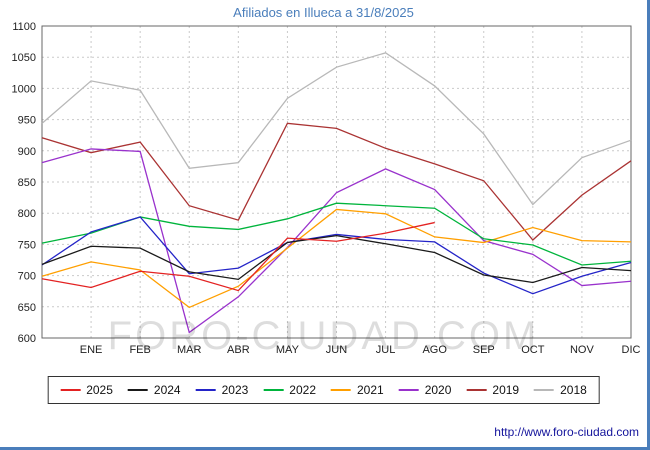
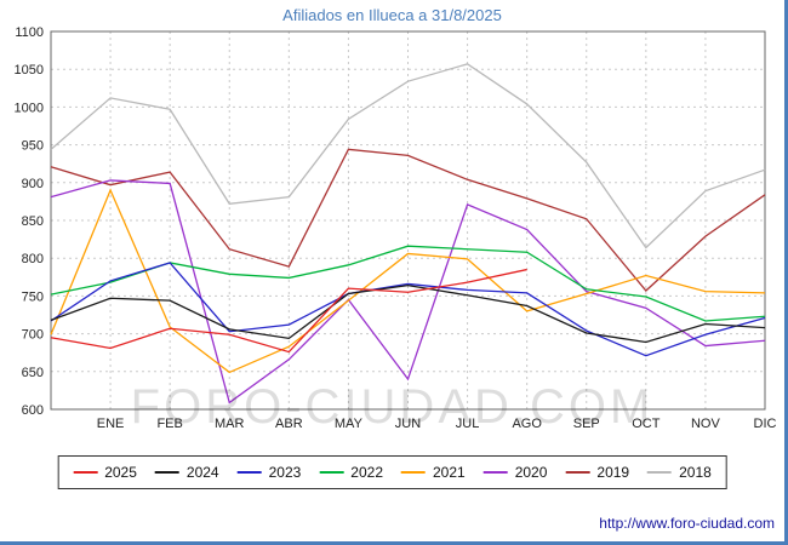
2021/ENE: 720 -> 890
2020/JUN: 830 -> 640
2021/AGO: 760 -> 730
